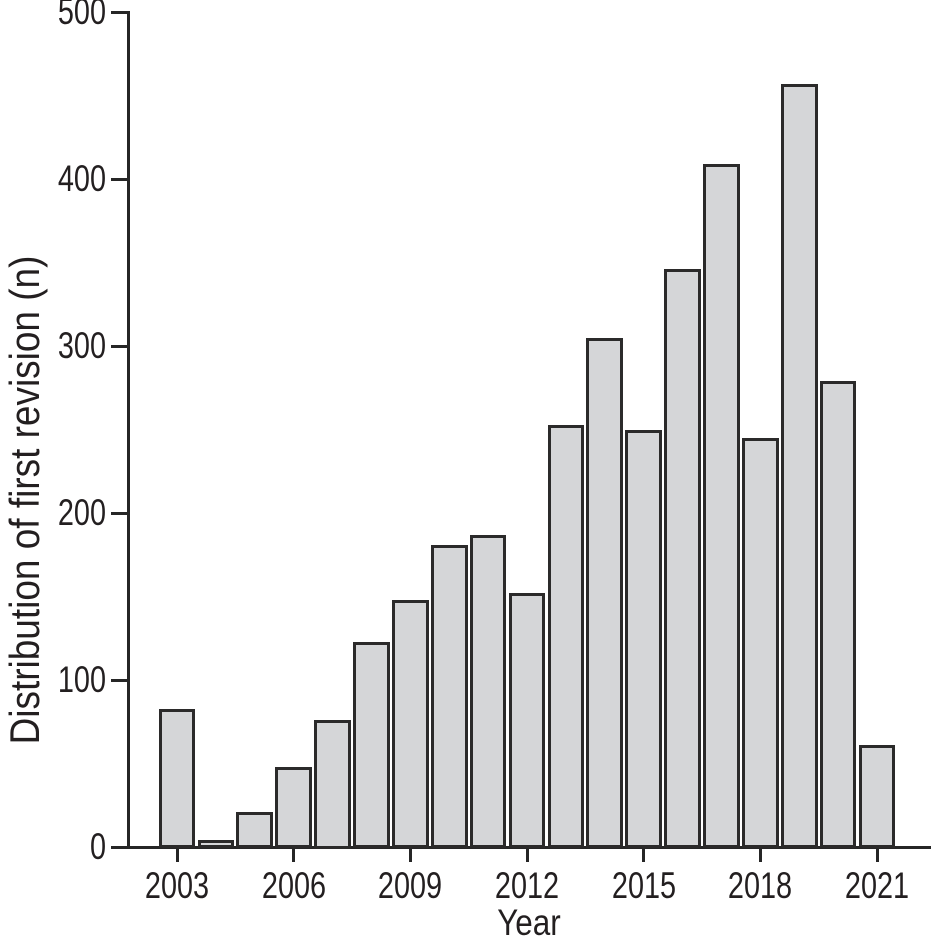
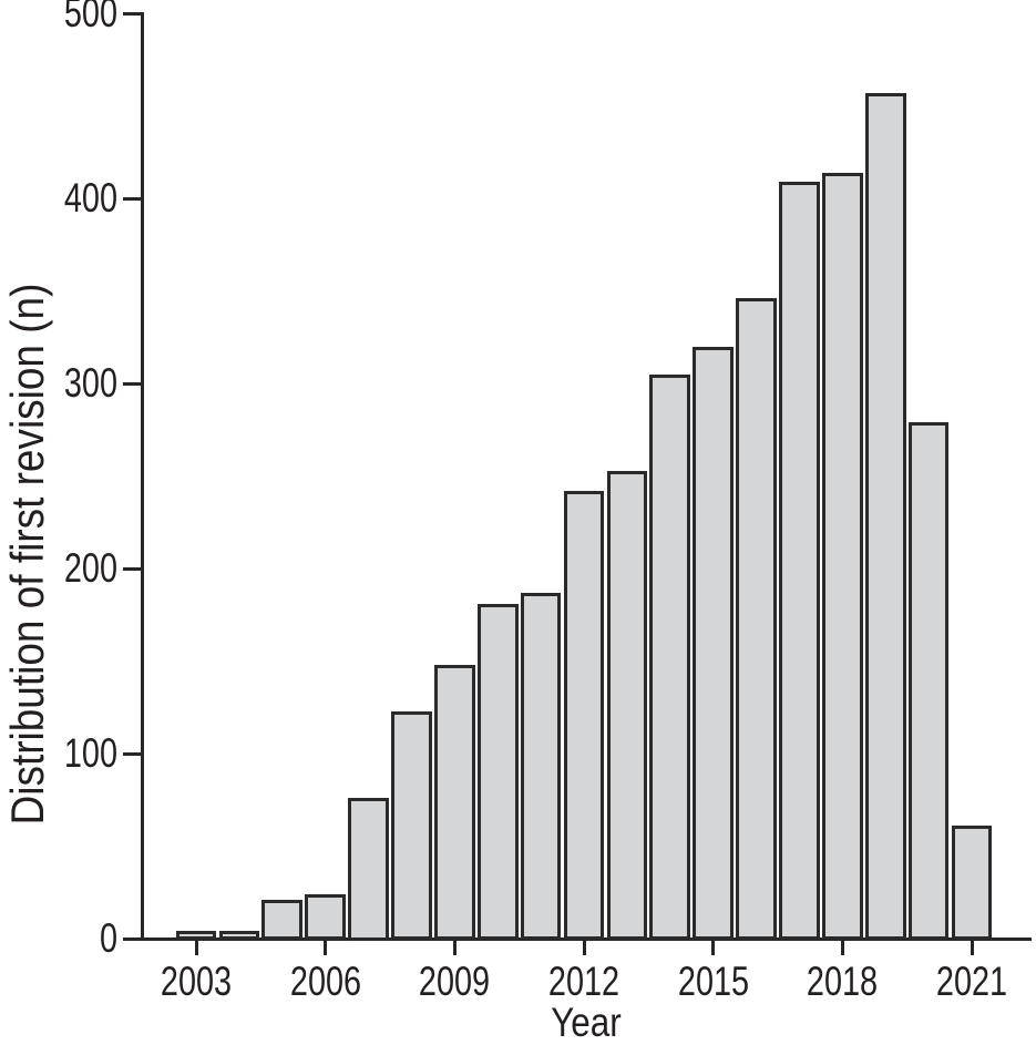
2003: 82 -> 3
2006: 47 -> 23
2012: 151 -> 241
2015: 249 -> 319
2018: 244 -> 413
